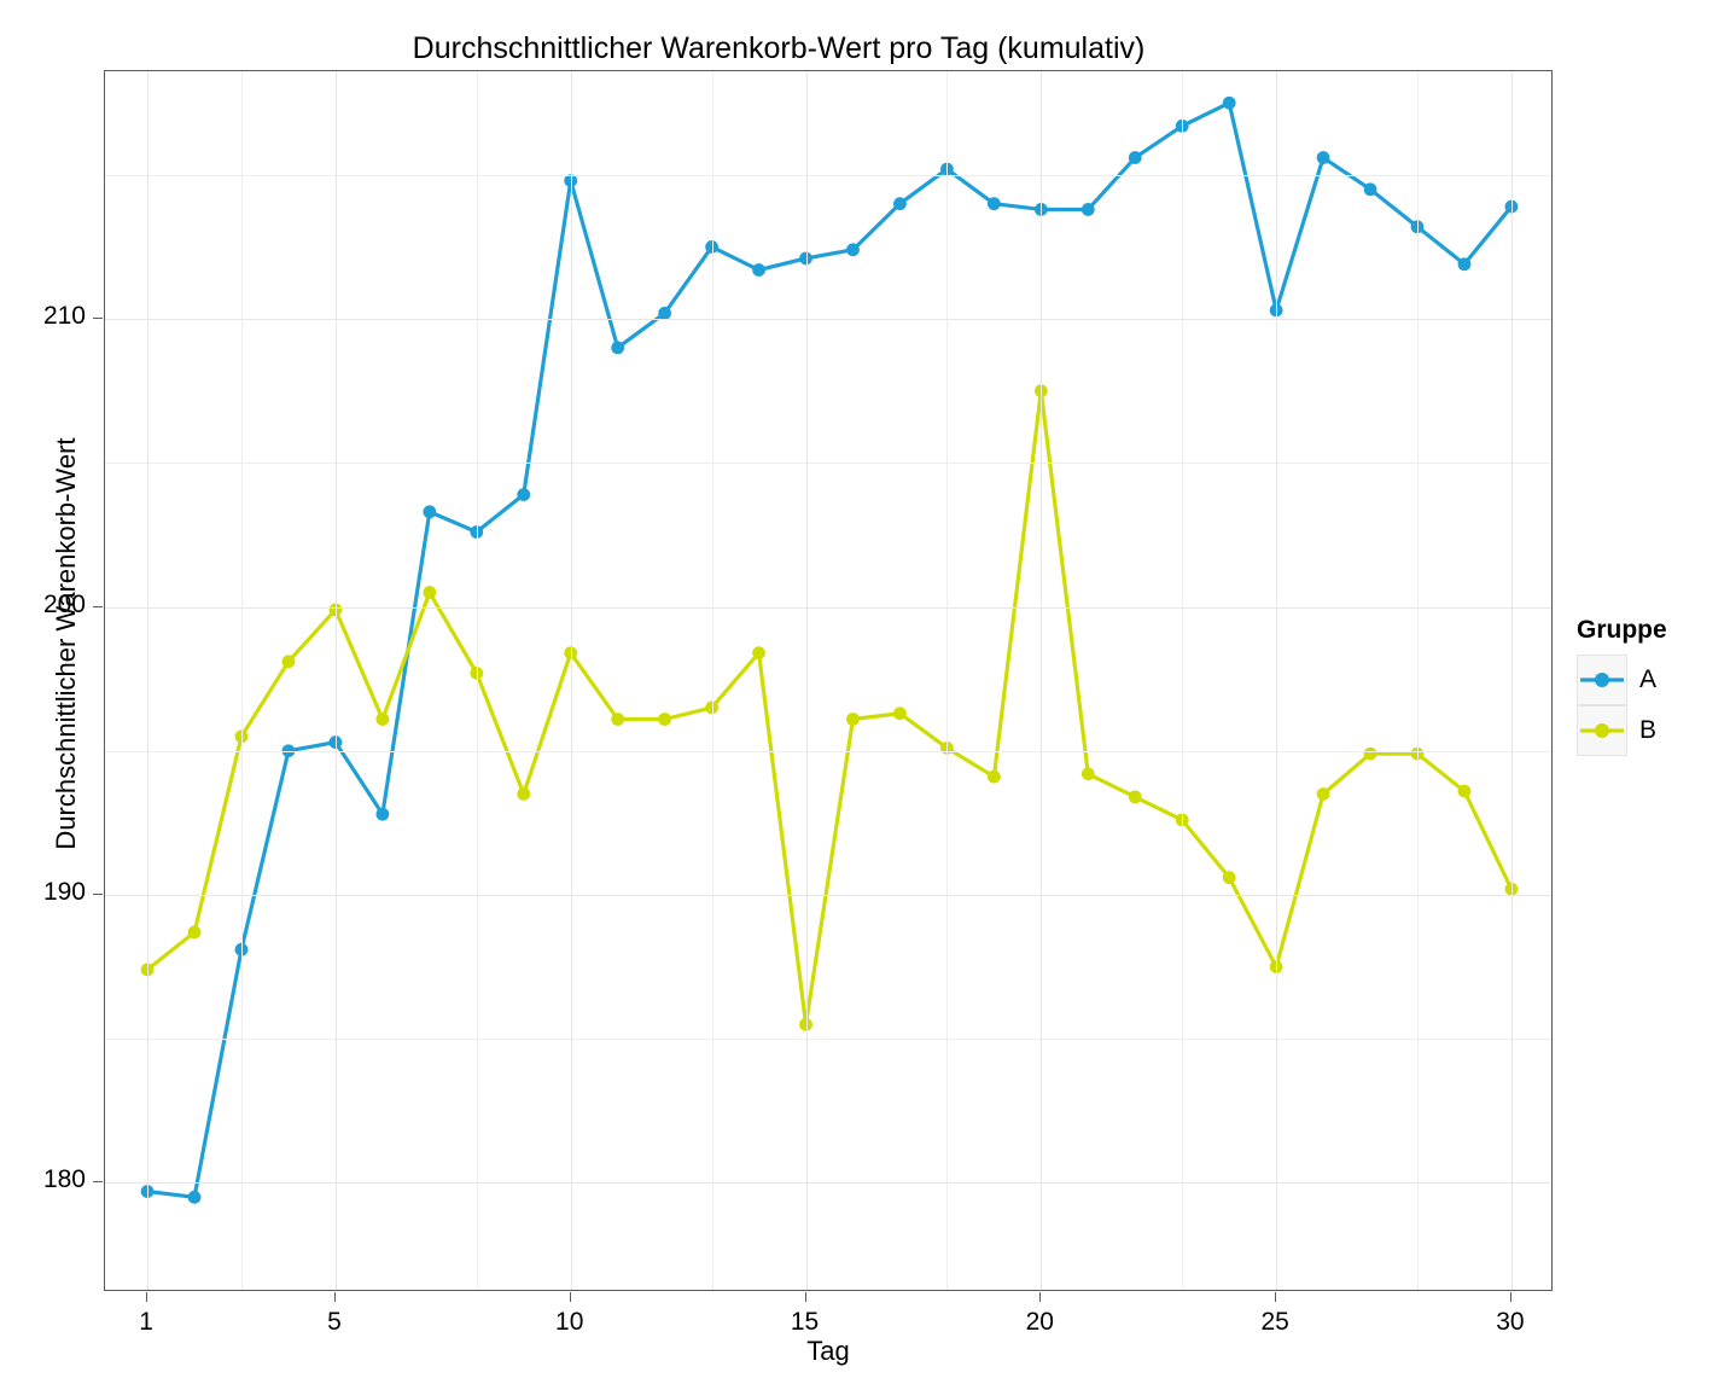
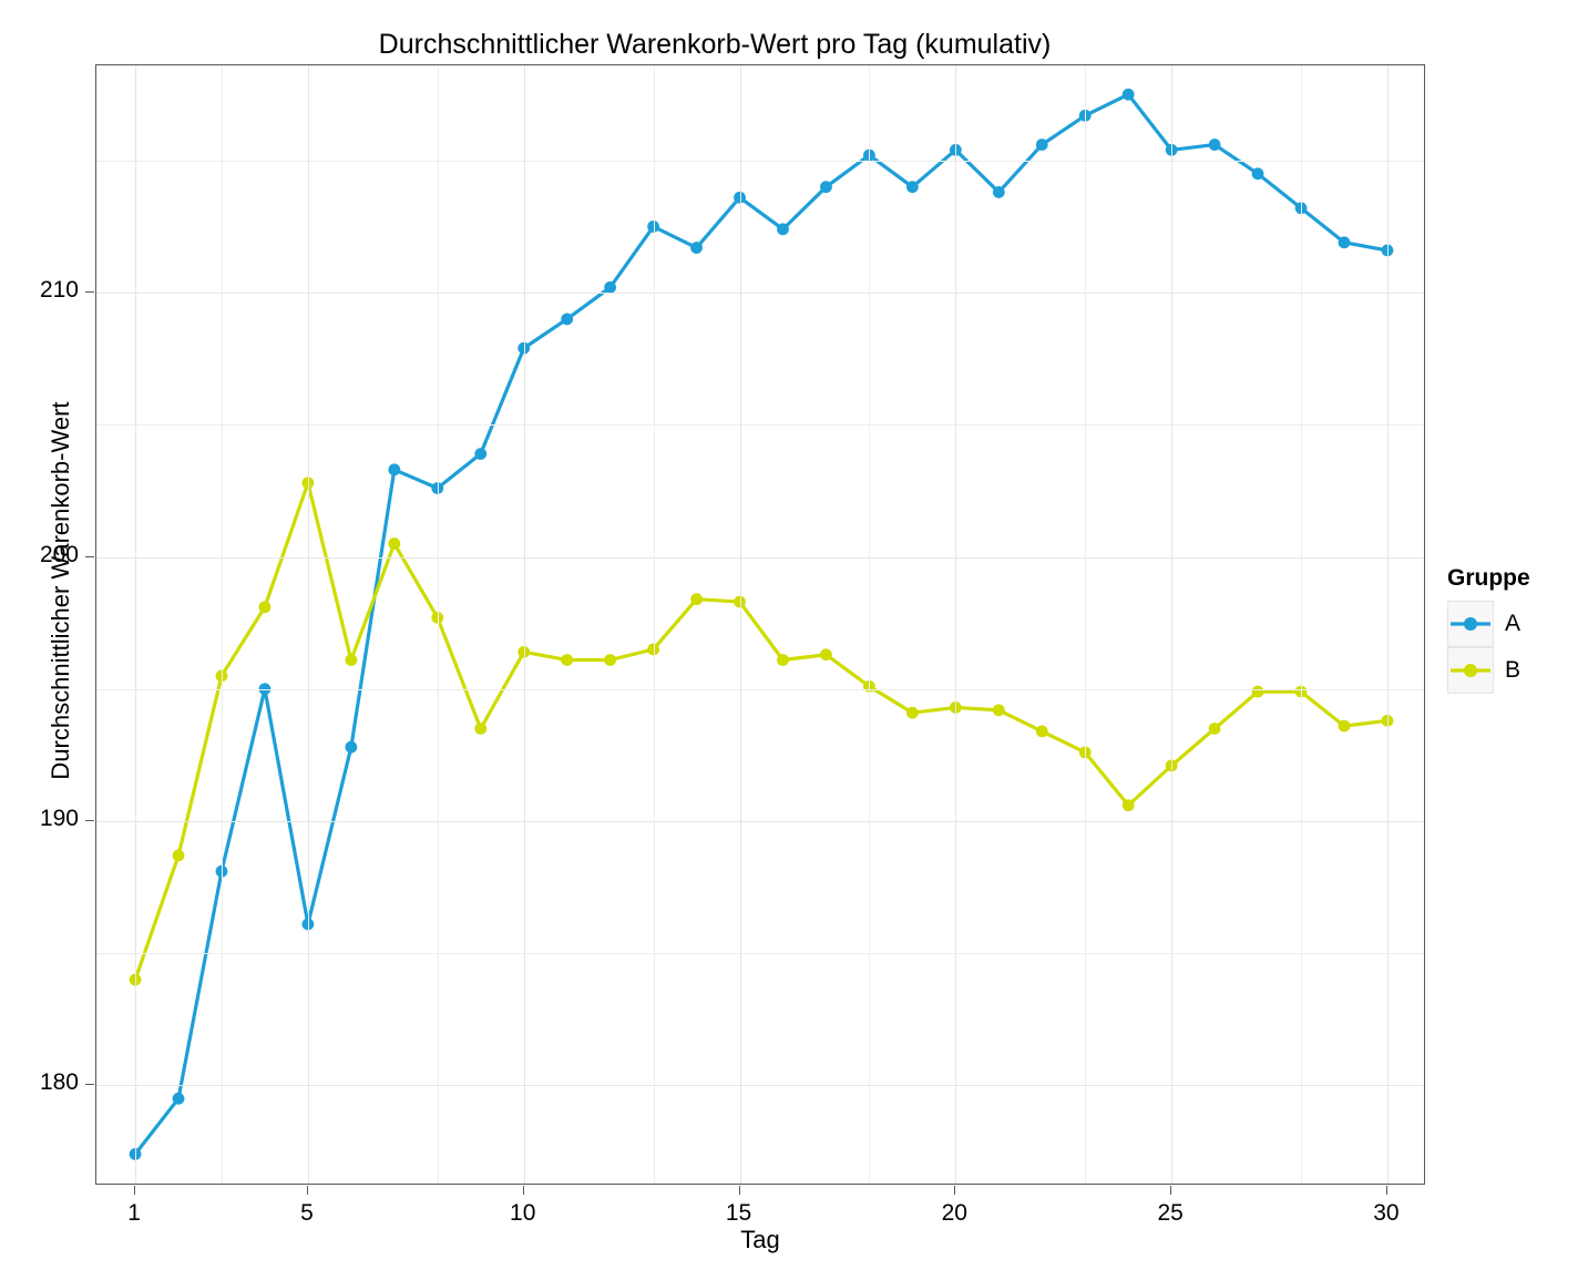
A/1: 179.7 -> 177.4
B/1: 187.4 -> 184.0
A/5: 195.3 -> 186.1
B/5: 199.9 -> 202.8
A/10: 214.8 -> 207.9
B/10: 198.4 -> 196.4
A/15: 212.1 -> 213.6
B/15: 185.5 -> 198.3
A/20: 213.8 -> 215.4
B/20: 207.5 -> 194.3
A/25: 210.3 -> 215.4
B/25: 187.5 -> 192.1
A/30: 213.9 -> 211.6
B/30: 190.2 -> 193.8
